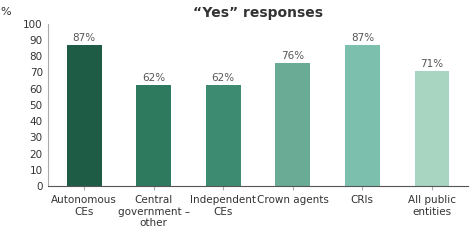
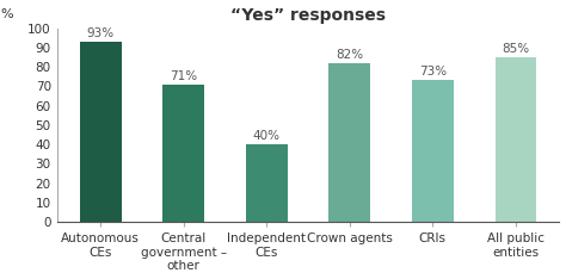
Autonomous CEs: 87% -> 93%
Central government – other: 62% -> 71%
Independent CEs: 62% -> 40%
Crown agents: 76% -> 82%
CRIs: 87% -> 73%
All public entities: 71% -> 85%
